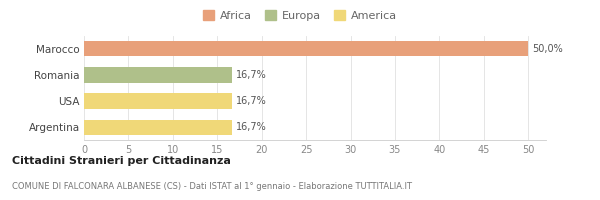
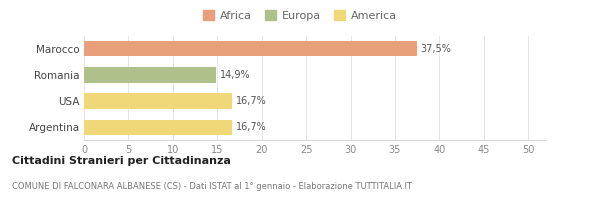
Marocco: 50,0% -> 37,5%
Romania: 16,7% -> 14,9%
